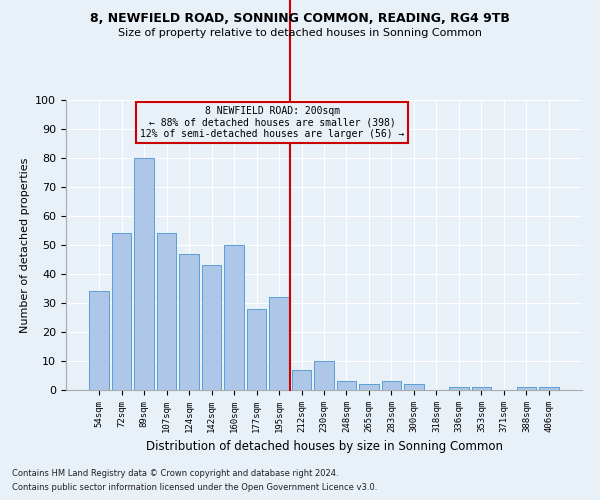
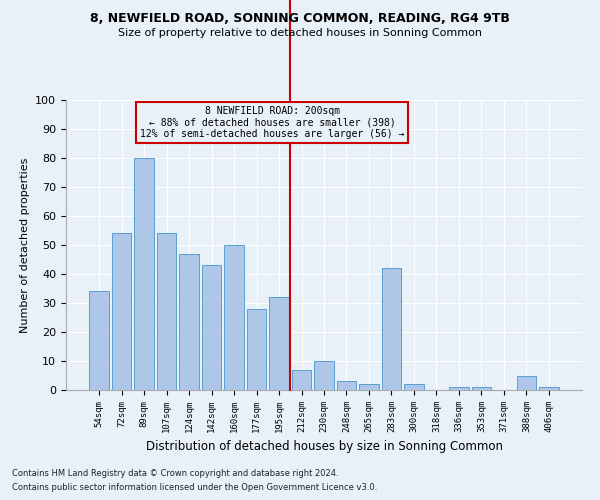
283sqm: 3 -> 42
388sqm: 1 -> 5
